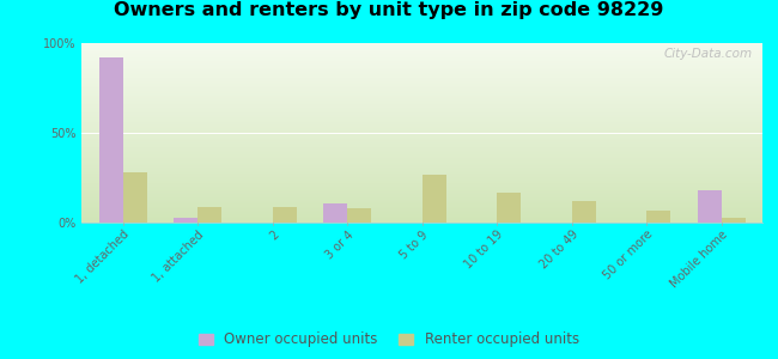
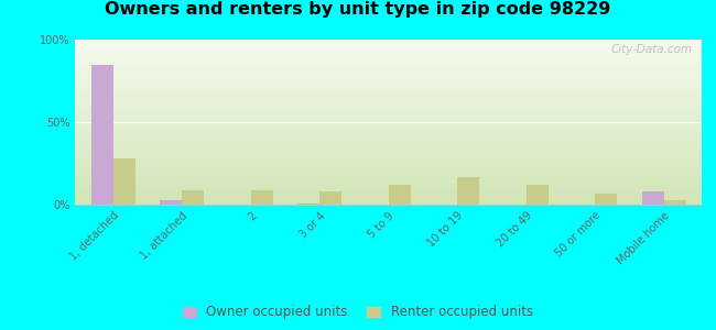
Owner occupied units/1, detached: 92% -> 85%
Owner occupied units/3 or 4: 11% -> 0%
Renter occupied units/5 to 9: 27% -> 12%
Owner occupied units/Mobile home: 18% -> 8%
